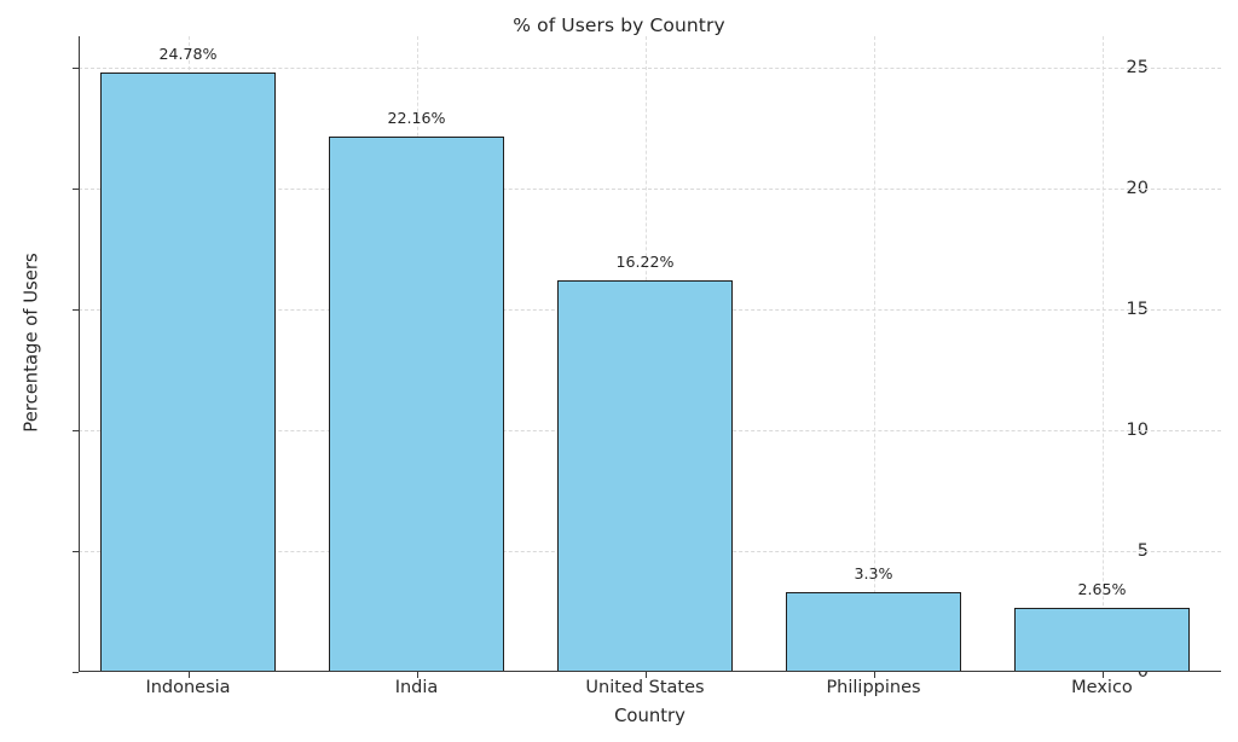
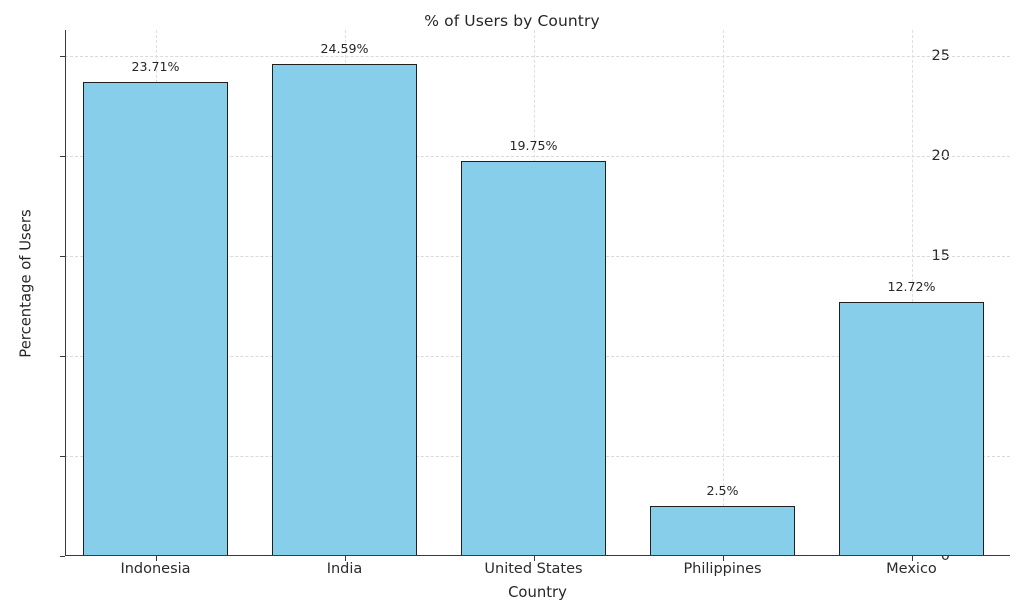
Indonesia: 24.78% -> 23.71%
India: 22.16% -> 24.59%
United States: 16.22% -> 19.75%
Philippines: 3.3% -> 2.5%
Mexico: 2.65% -> 12.72%
